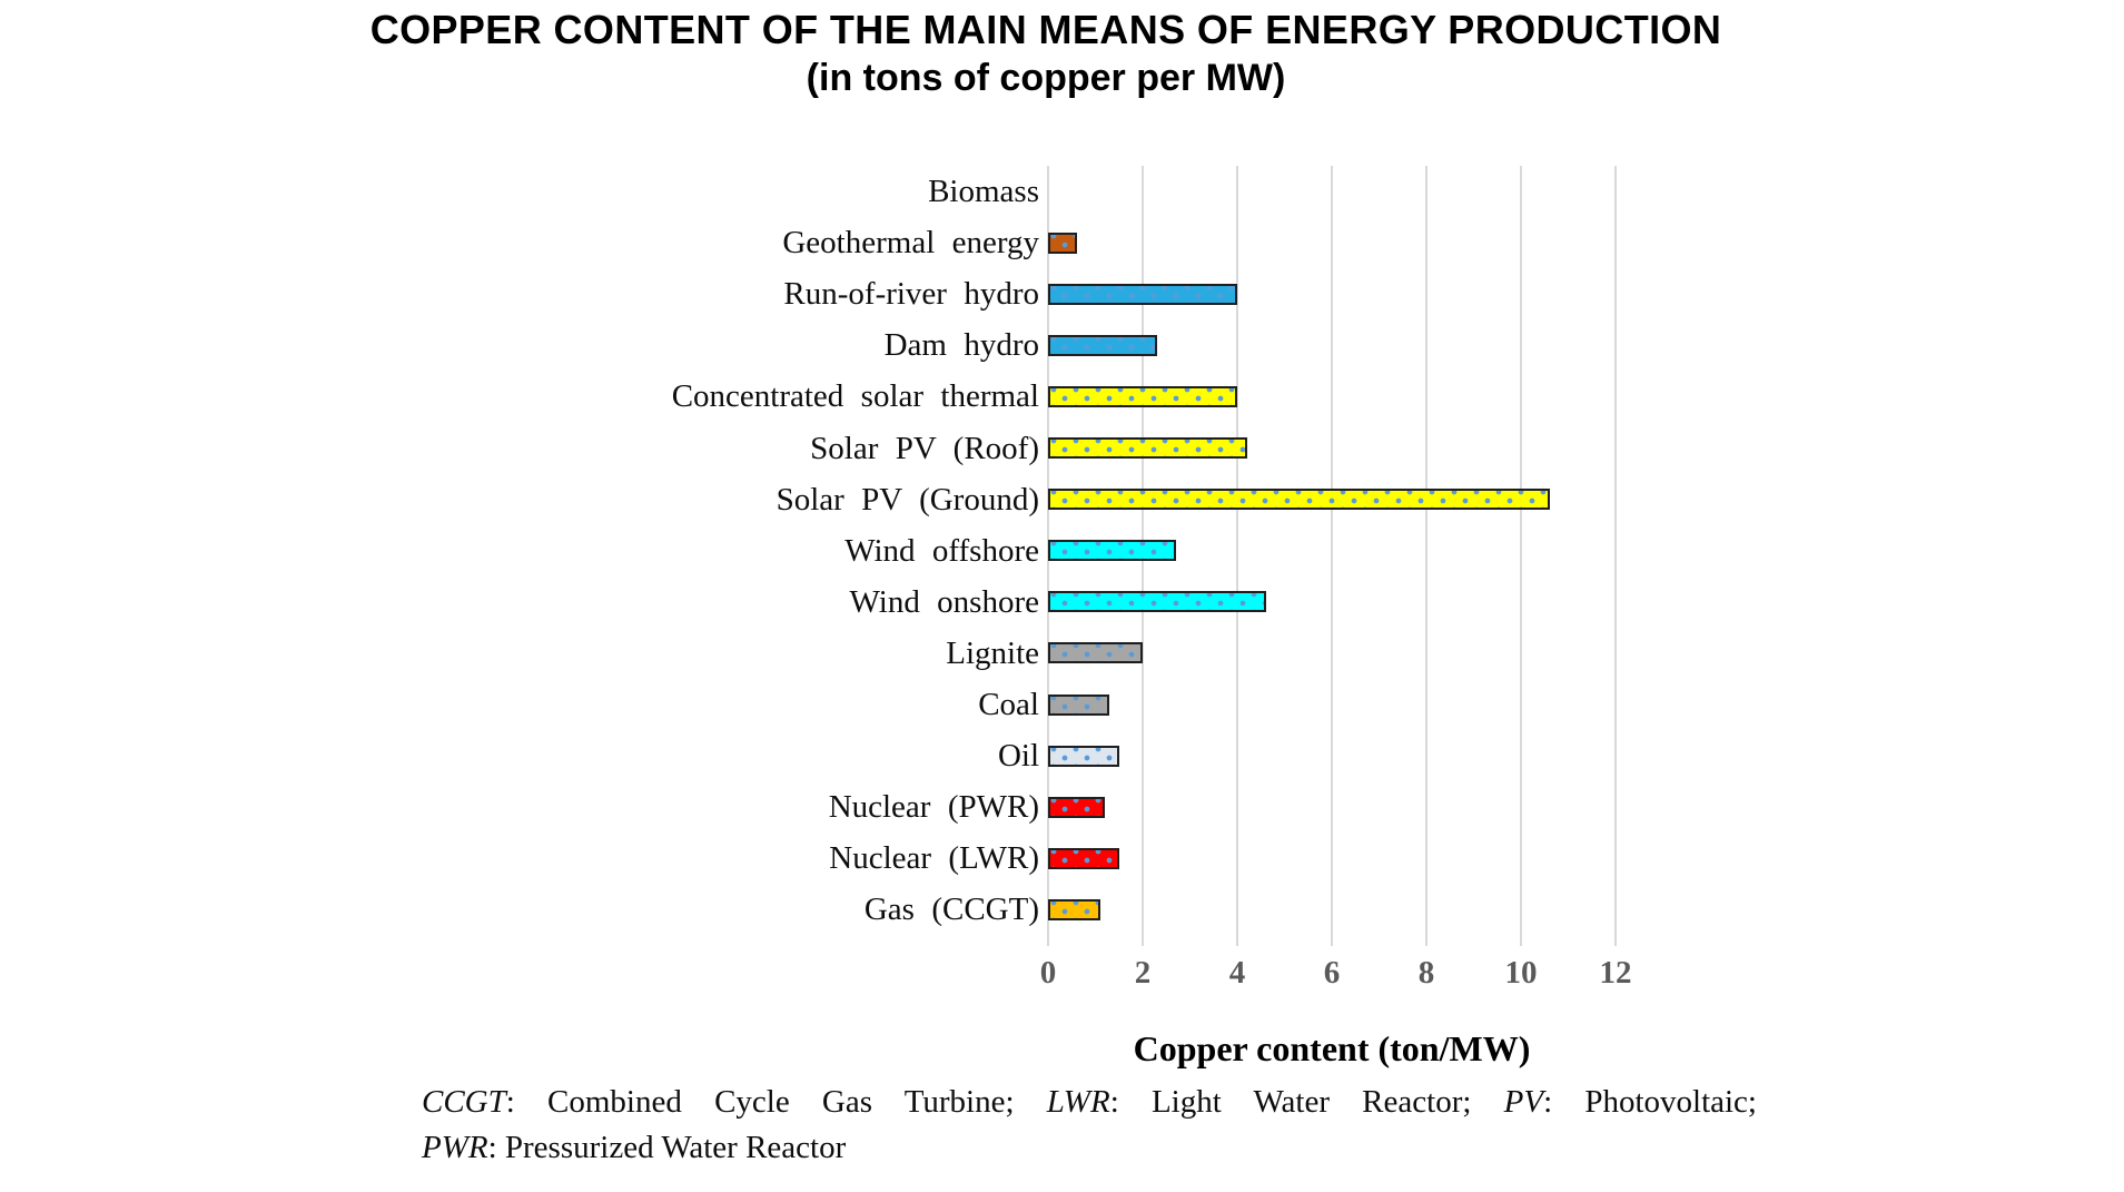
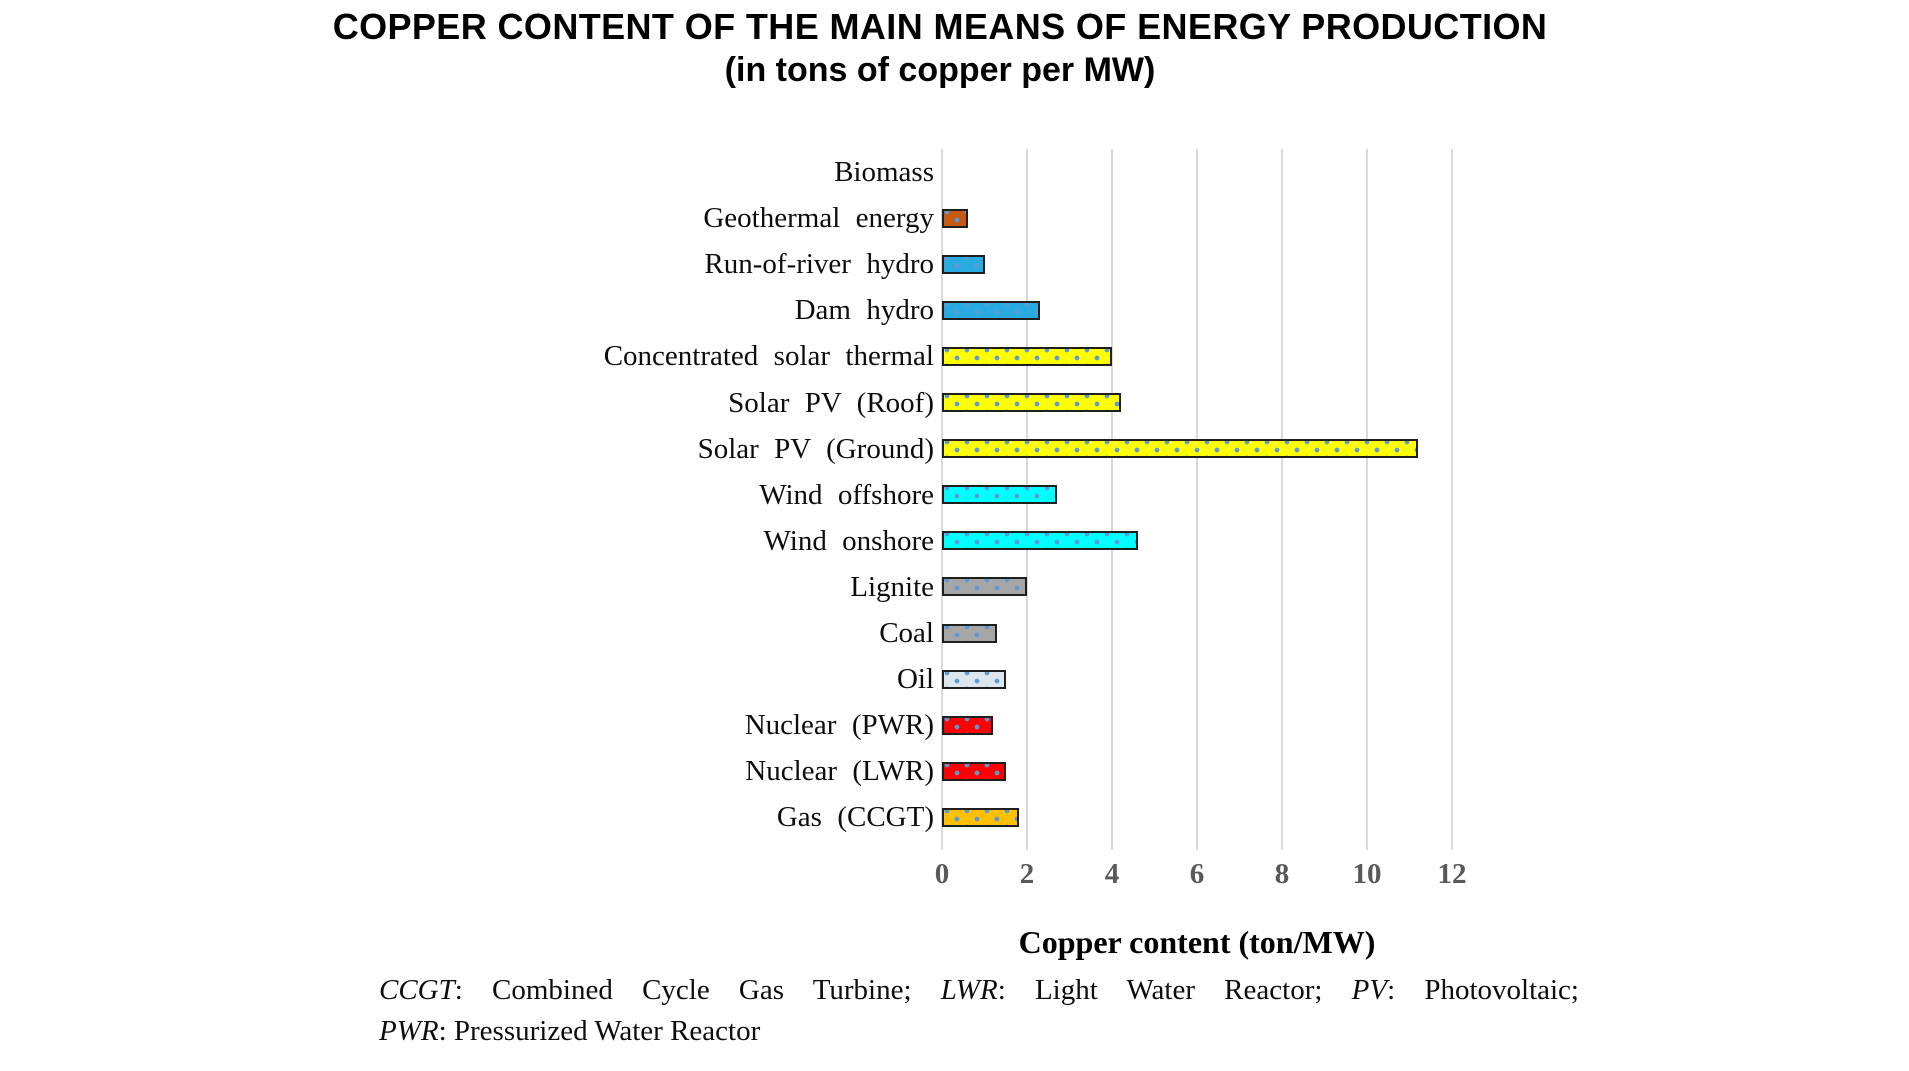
Run-of-river hydro: 4.0 -> 1.0
Solar PV (Ground): 10.6 -> 11.2
Gas (CCGT): 1.1 -> 1.8
